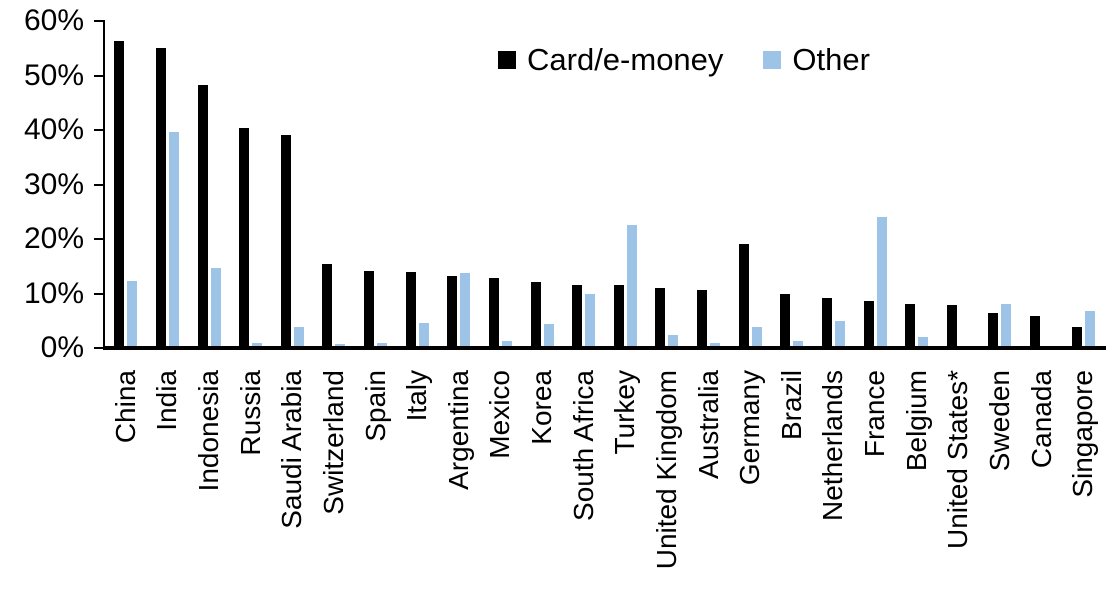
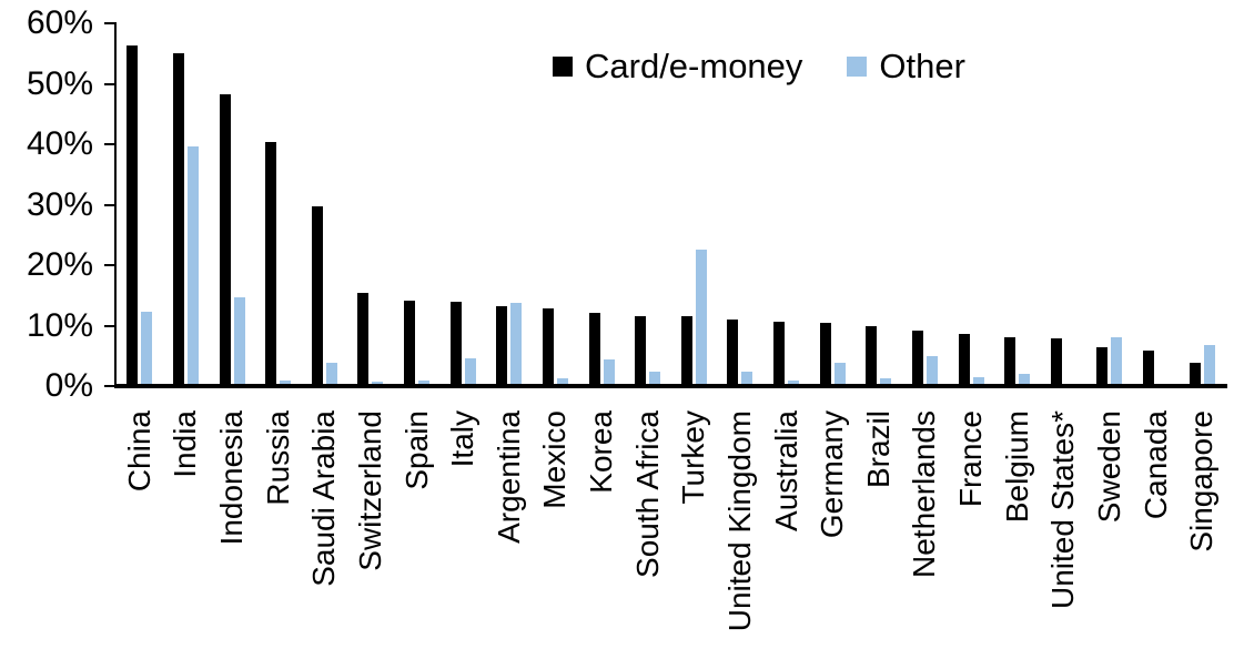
Card/e-money/Saudi Arabia: 39% -> 30%
Other/South Africa: 10% -> 2%
Card/e-money/Germany: 19% -> 10%
Other/France: 24% -> 2%
